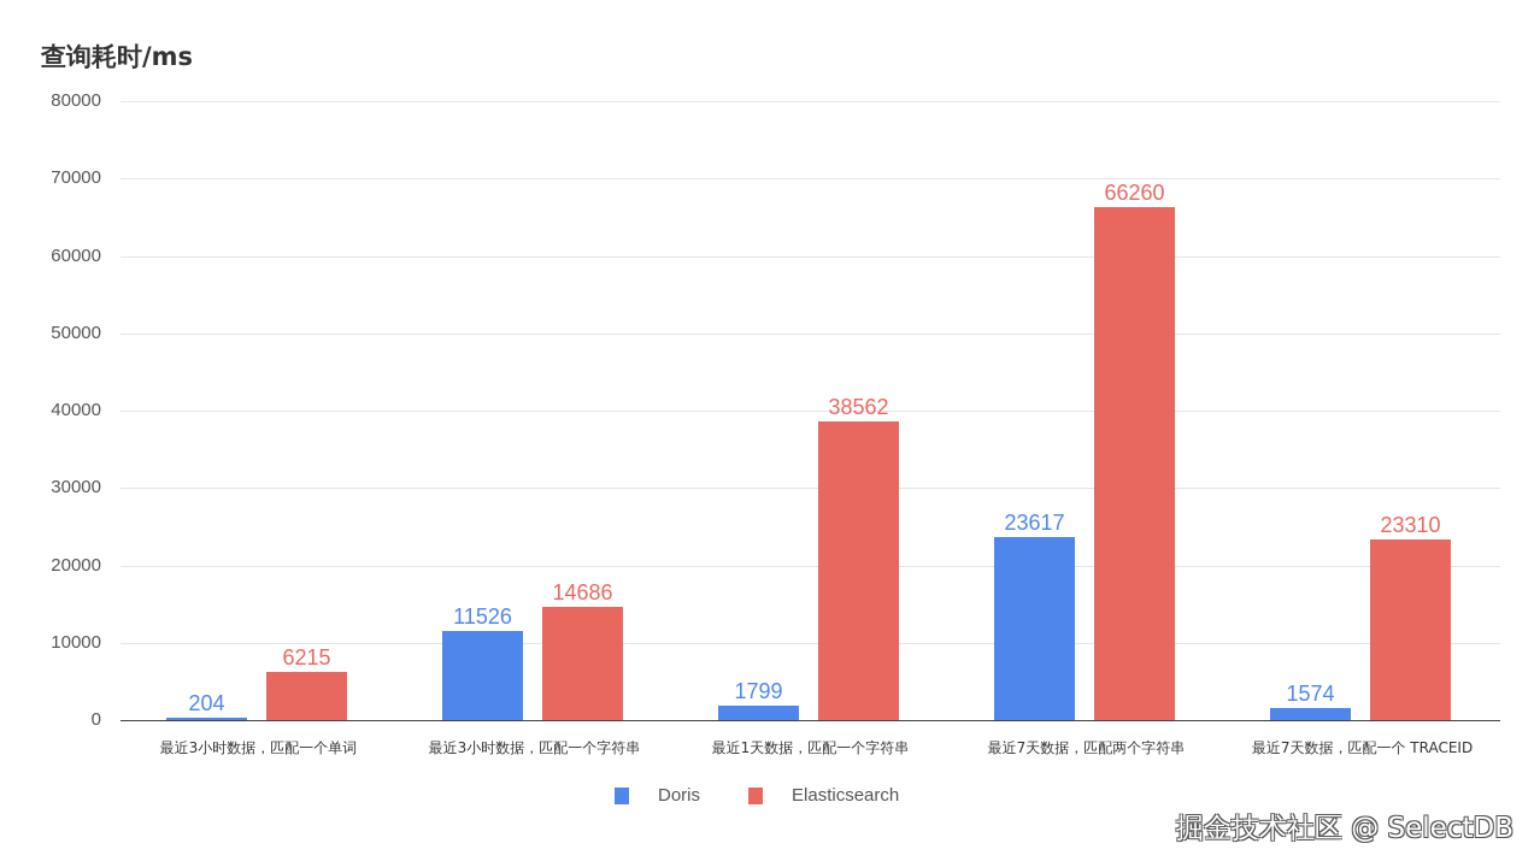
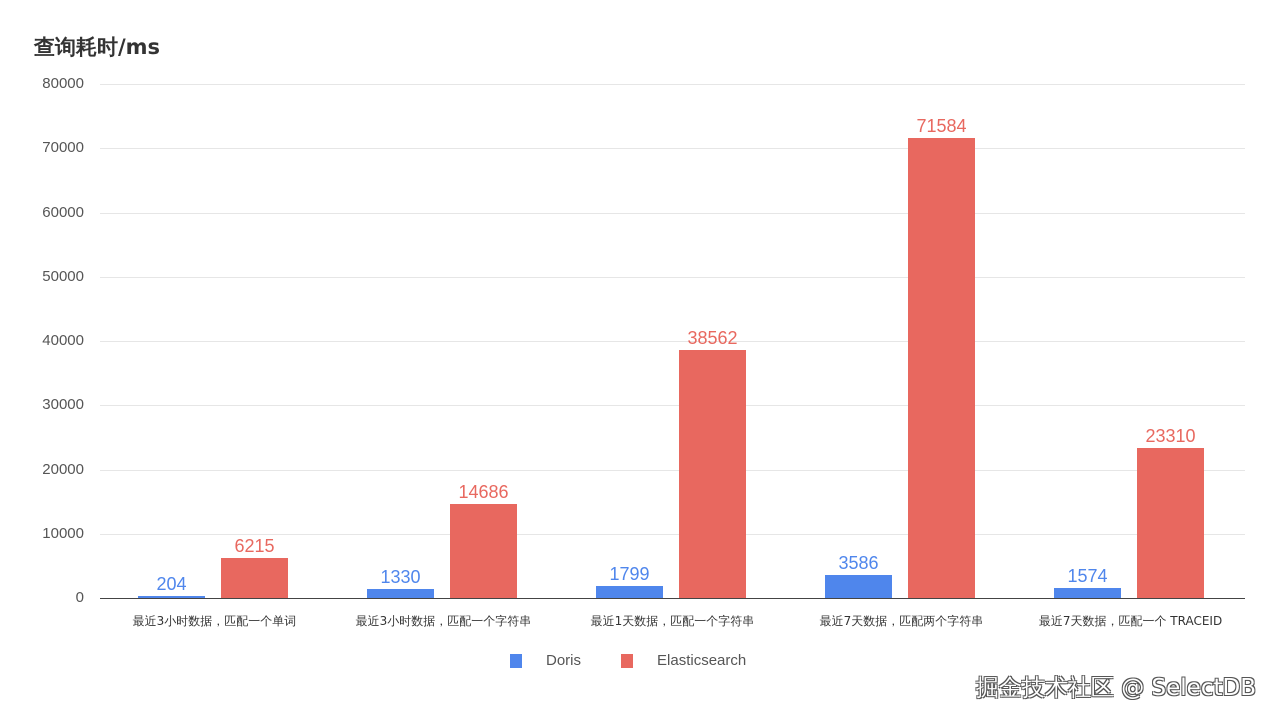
Doris/最近3小时数据，匹配一个字符串: 11526 -> 1330
Doris/最近7天数据，匹配两个字符串: 23617 -> 3586
Elasticsearch/最近7天数据，匹配两个字符串: 66260 -> 71584
